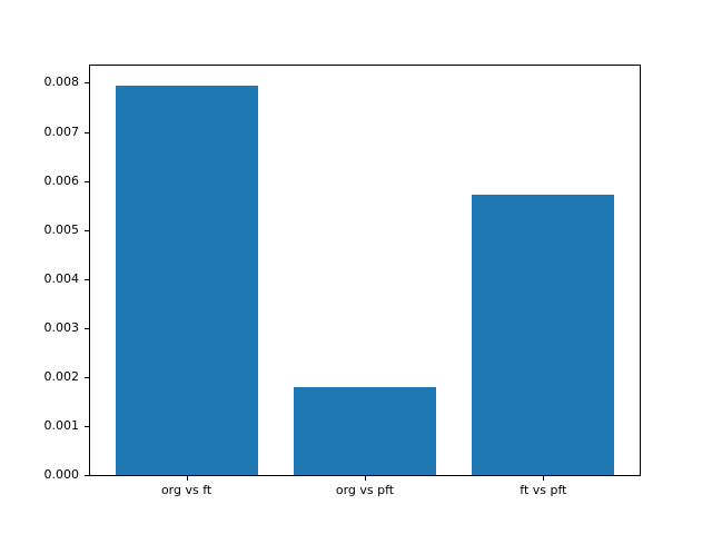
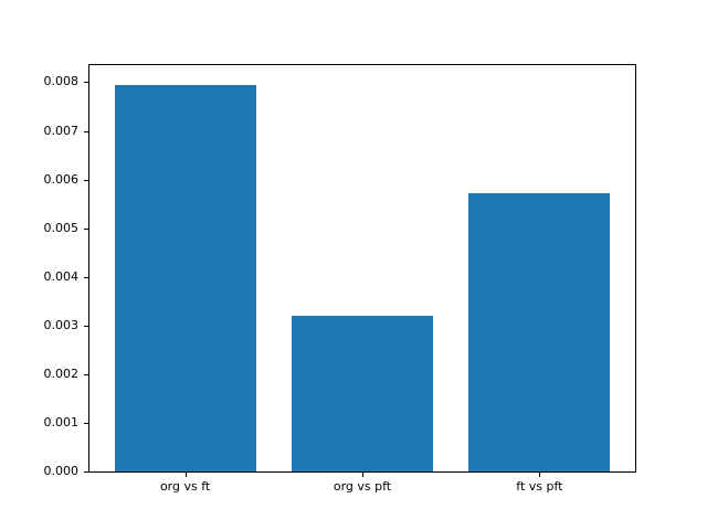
org vs pft: 0.0018 -> 0.0032
